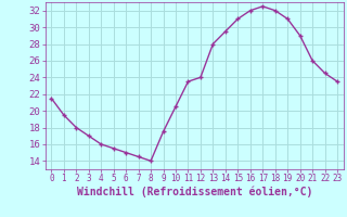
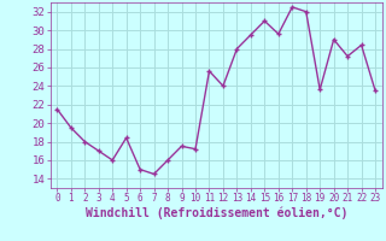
5: 15.5 -> 18.4
8: 14.0 -> 16.0
10: 20.5 -> 17.2
11: 23.5 -> 25.6
16: 32.0 -> 29.6
19: 31.0 -> 23.6
21: 26.0 -> 27.2
22: 24.5 -> 28.4
